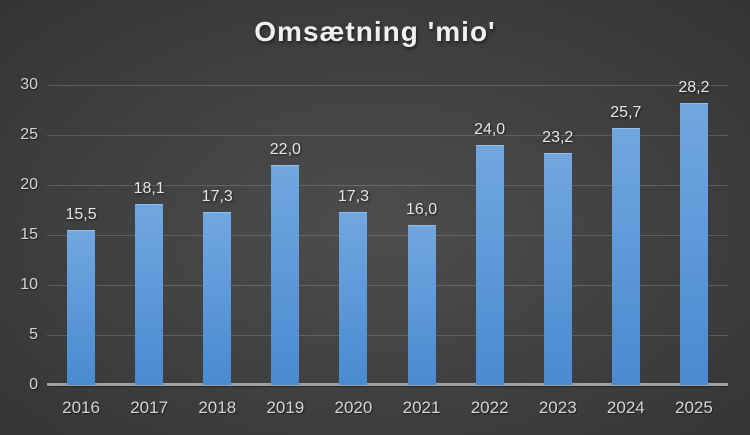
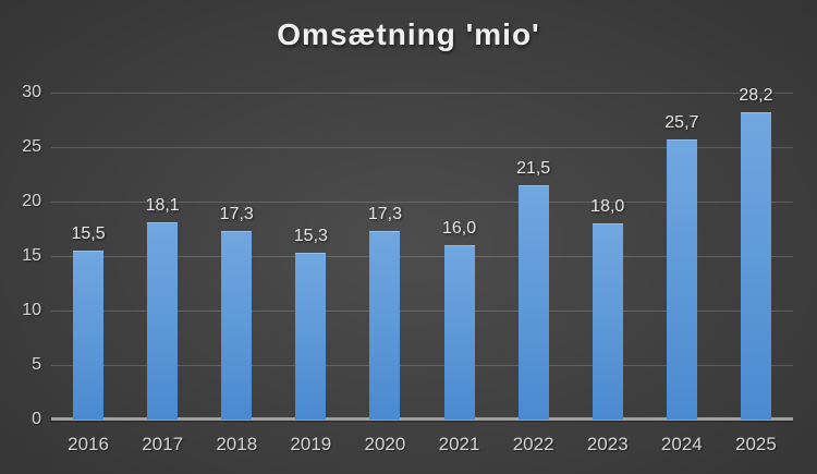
2019: 22,0 -> 15,3
2022: 24,0 -> 21,5
2023: 23,2 -> 18,0
